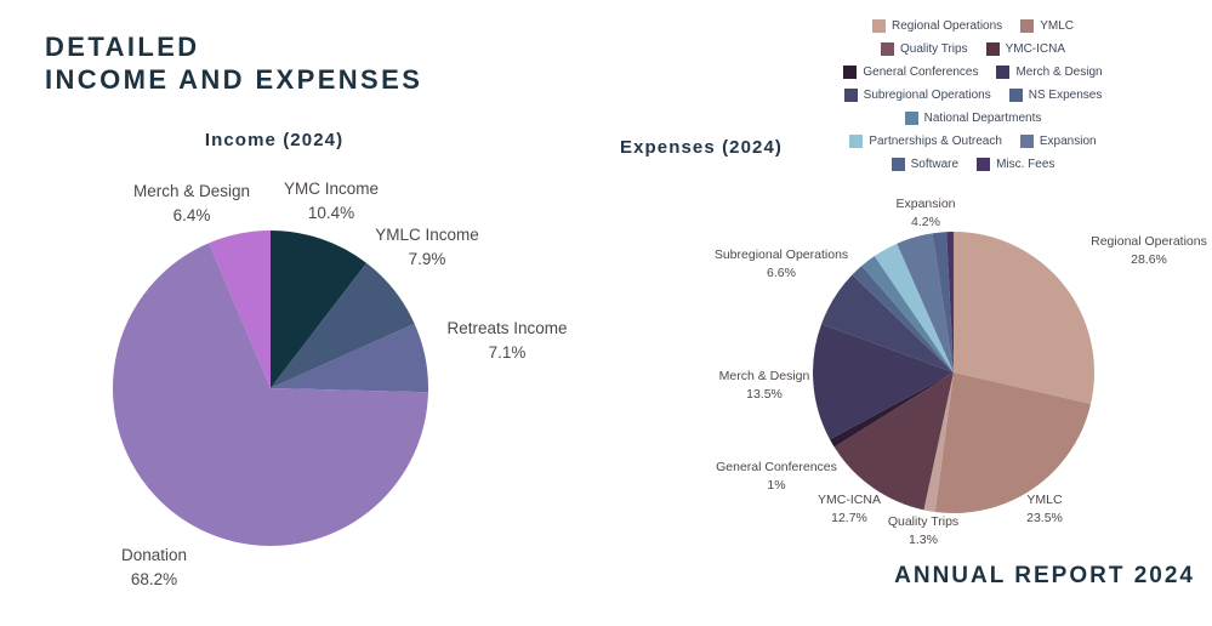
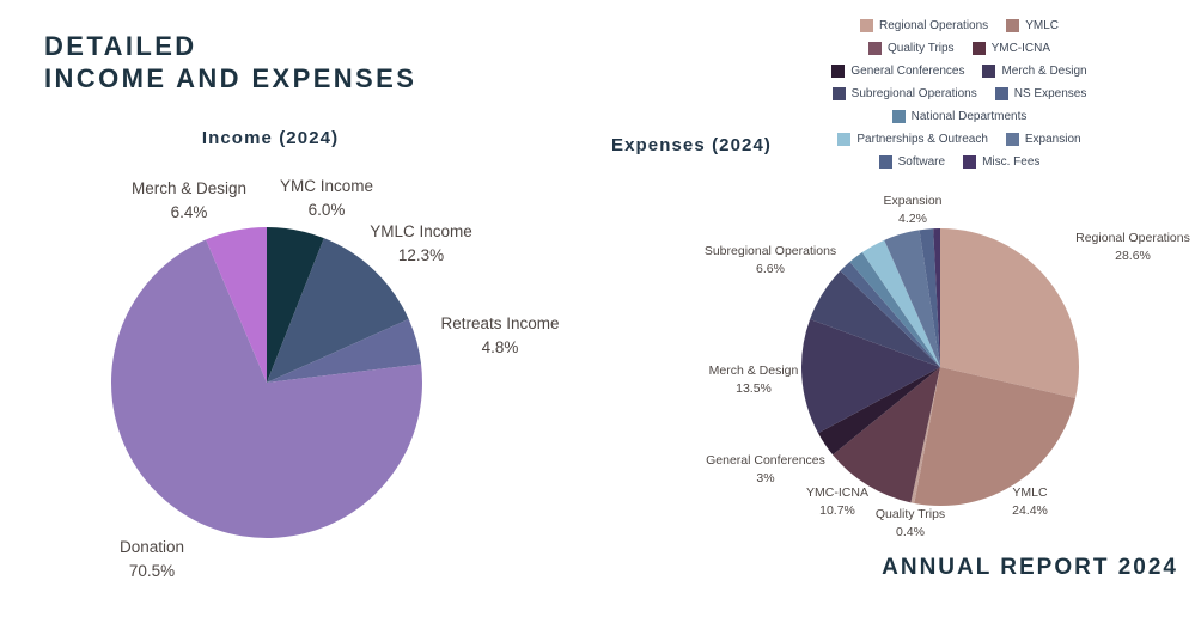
Income (2024)/YMC Income: 10.4% -> 6.0%
Income (2024)/YMLC Income: 7.9% -> 12.3%
Income (2024)/Retreats Income: 7.1% -> 4.8%
Income (2024)/Donation: 68.2% -> 70.5%
Expenses (2024)/YMLC: 23.5% -> 24.4%
Expenses (2024)/Quality Trips: 1.3% -> 0.4%
Expenses (2024)/YMC-ICNA: 12.7% -> 10.7%
Expenses (2024)/General Conferences: 1% -> 3%
